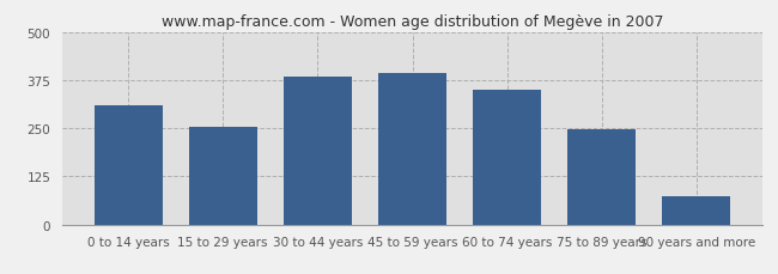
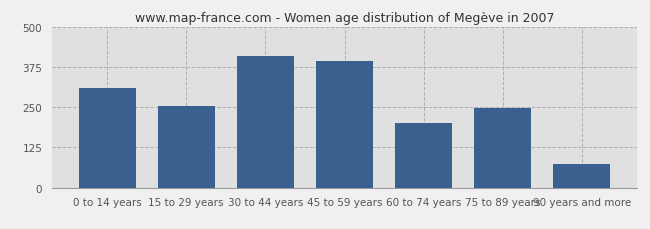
30 to 44 years: 385 -> 410
60 to 74 years: 350 -> 200
